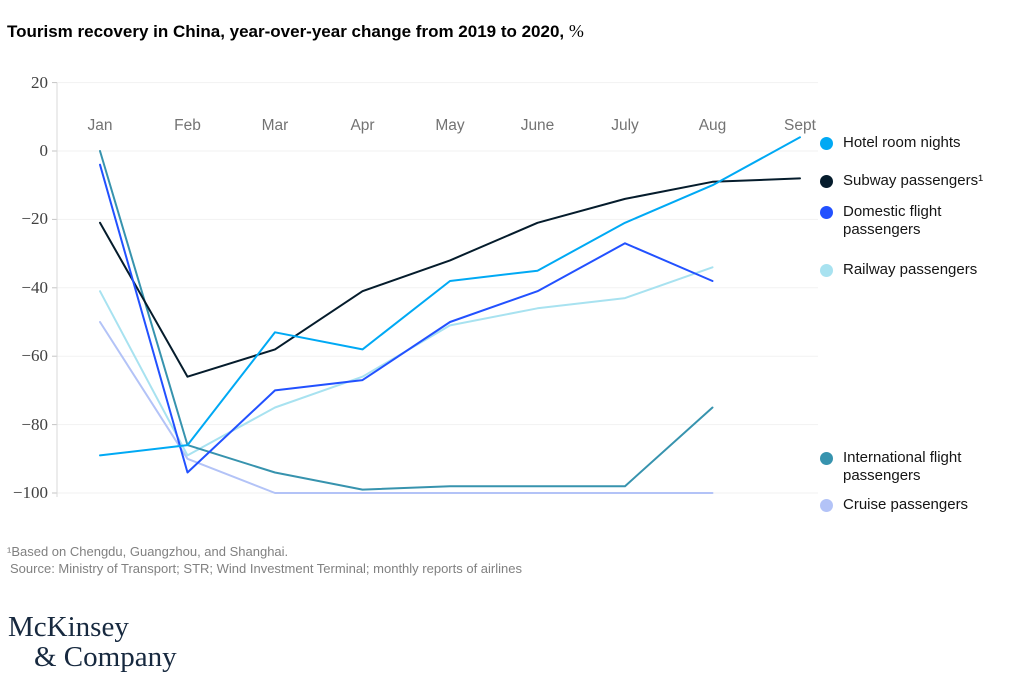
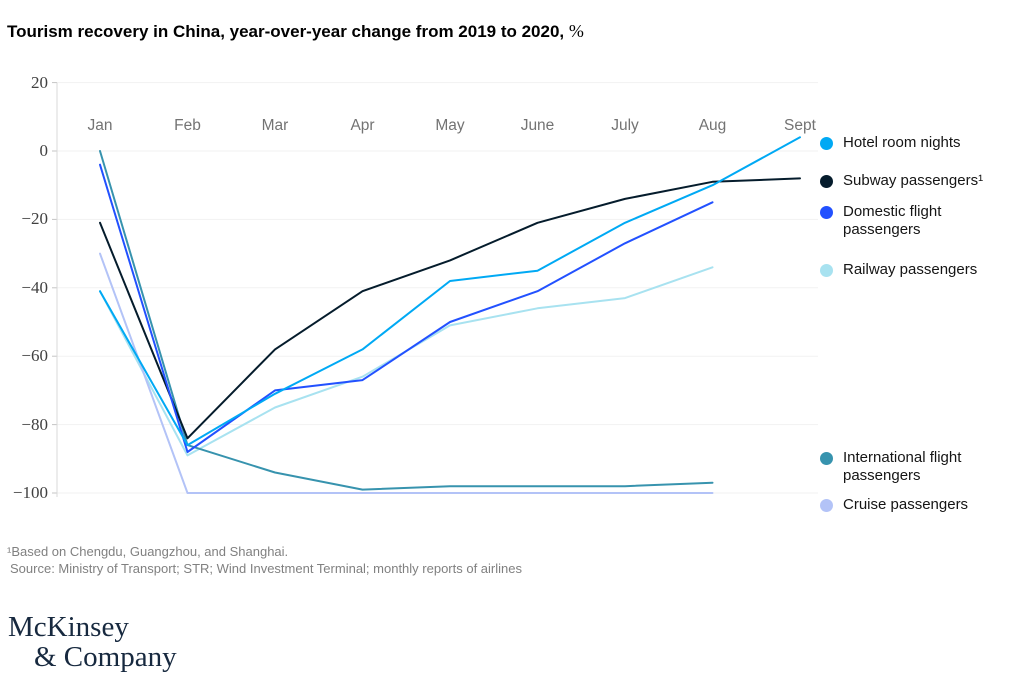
Hotel room nights/Jan: -89 -> -41
Cruise passengers/Jan: -50 -> -30
Subway passengers¹/Feb: -66 -> -84
Domestic flight passengers/Feb: -94 -> -88
Cruise passengers/Feb: -90 -> -100
Hotel room nights/Mar: -53 -> -71
Domestic flight passengers/Aug: -38 -> -15
International flight passengers/Aug: -75 -> -97
